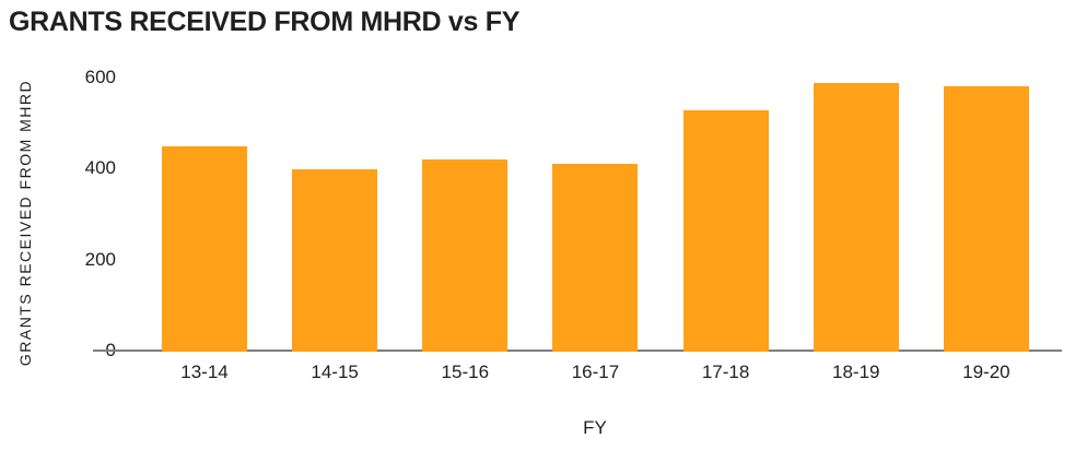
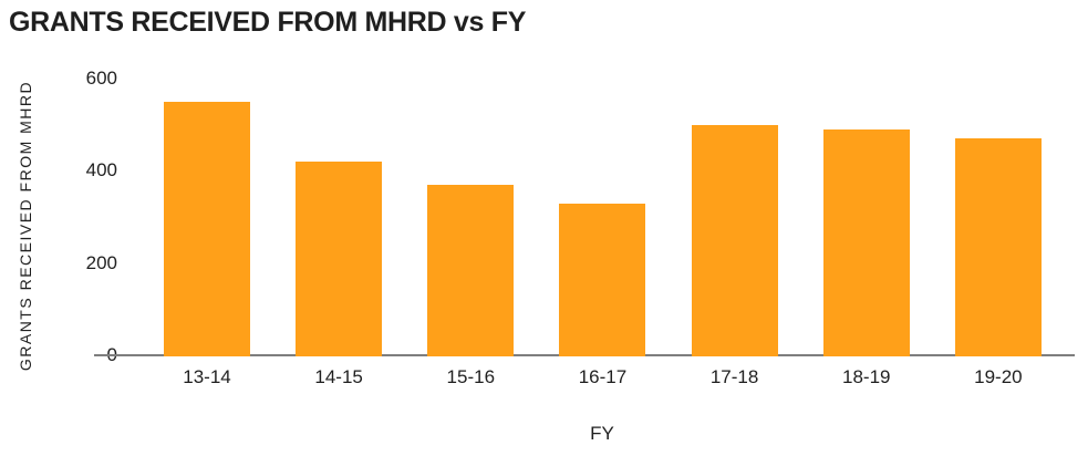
13-14: 450 -> 550
14-15: 400 -> 420
15-16: 420 -> 370
16-17: 410 -> 330
17-18: 530 -> 500
18-19: 590 -> 490
19-20: 580 -> 470
